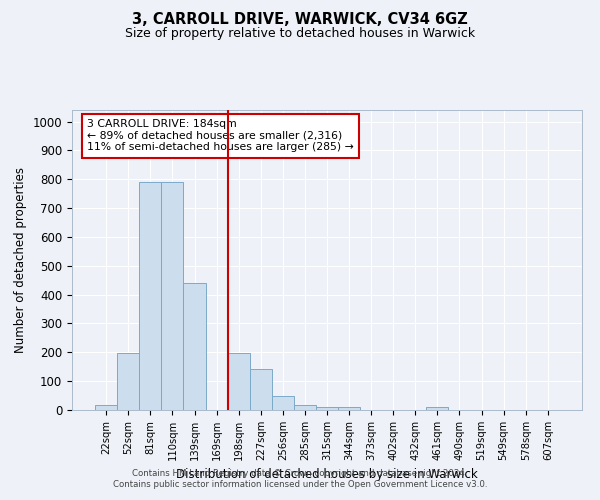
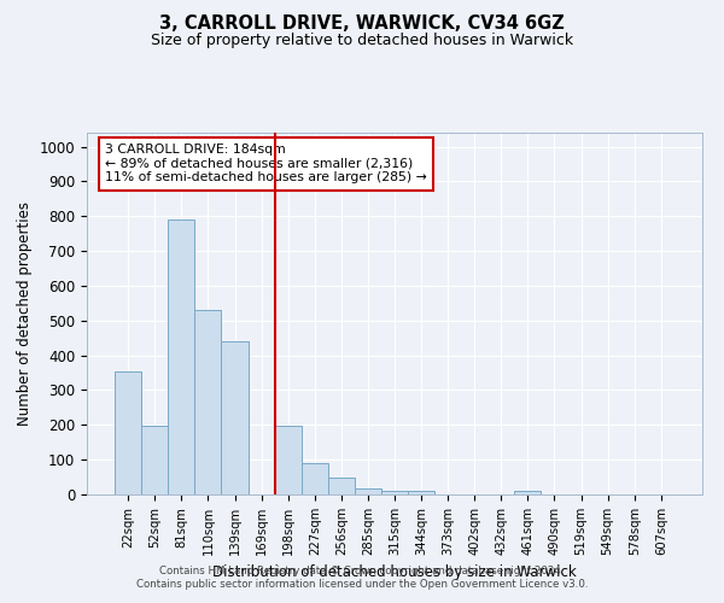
22sqm: 18 -> 355
110sqm: 790 -> 530
227sqm: 143 -> 90
